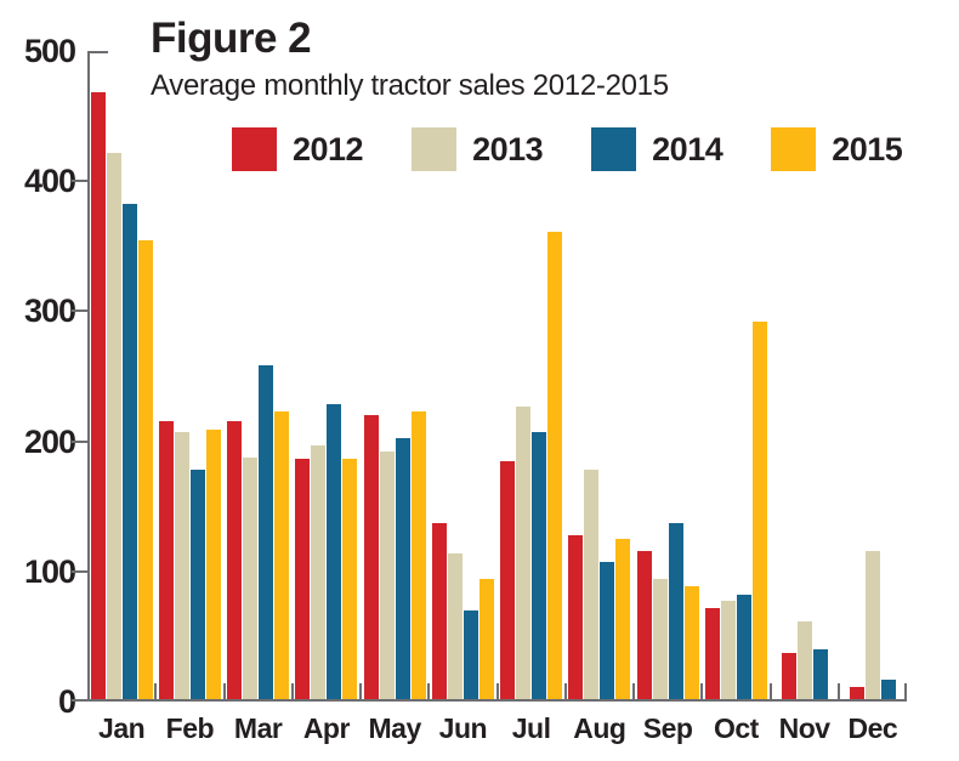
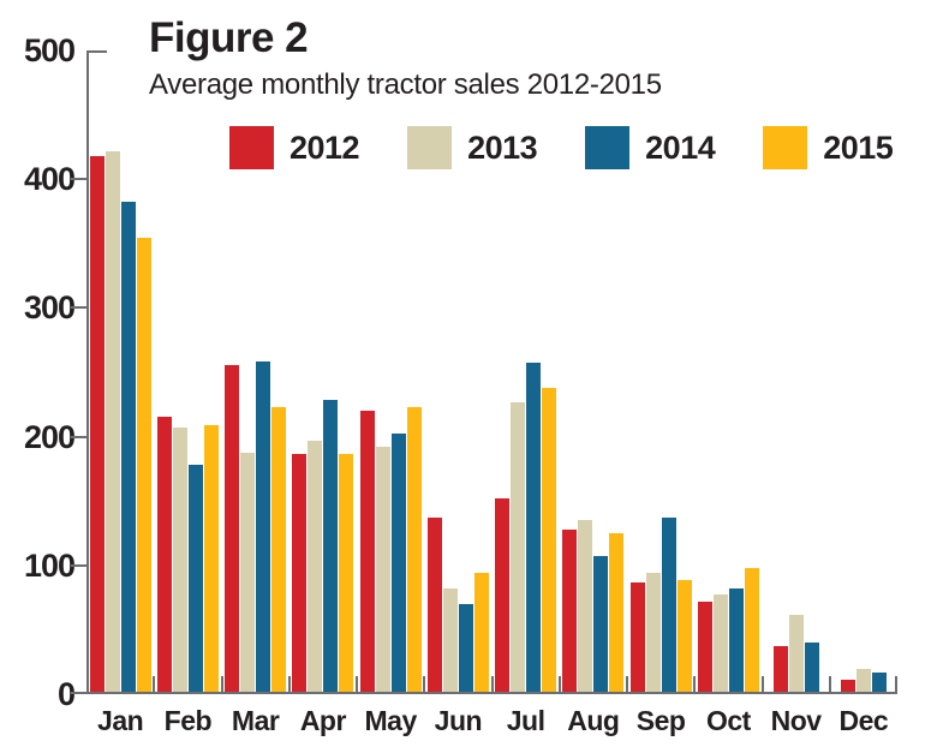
2012/Jan: 466 -> 416
2012/Mar: 214 -> 254
2013/Jun: 112 -> 80
2012/Jul: 183 -> 150
2014/Jul: 205 -> 256
2015/Jul: 359 -> 236
2013/Aug: 176 -> 133
2012/Sep: 114 -> 85
2015/Oct: 290 -> 96
2013/Dec: 114 -> 18
